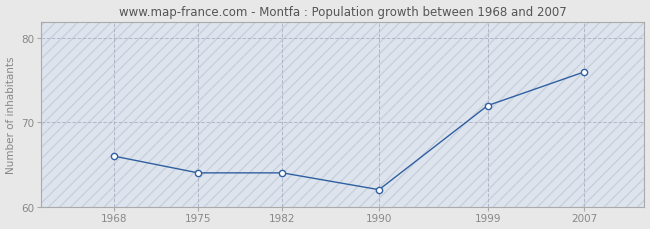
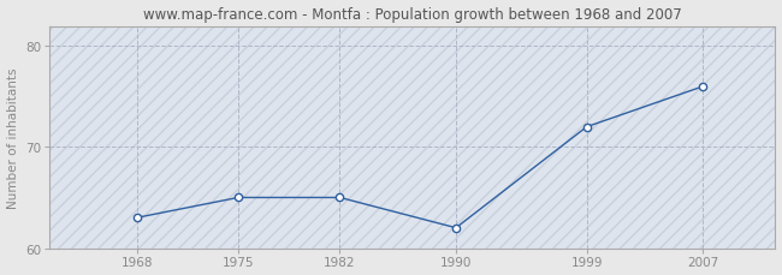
1968: 66 -> 63
1975: 64 -> 65
1982: 64 -> 65
